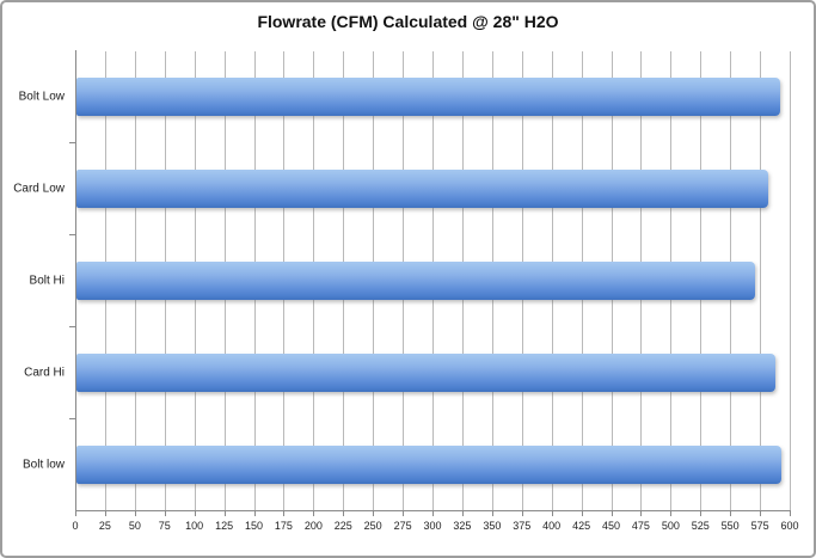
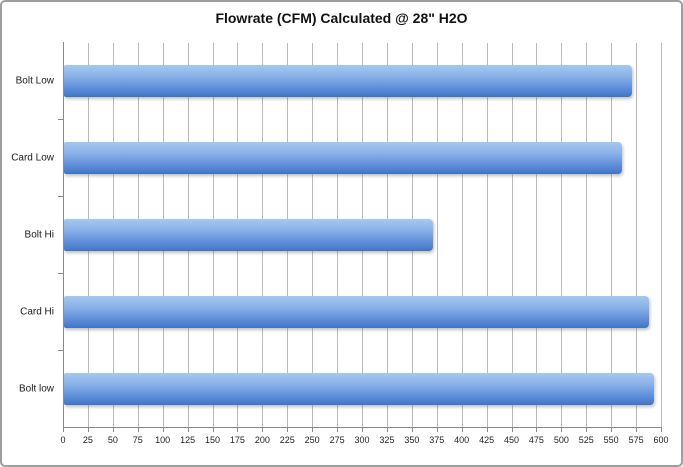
Bolt Low: 590 -> 570
Card Low: 580 -> 560
Bolt Hi: 570 -> 370
